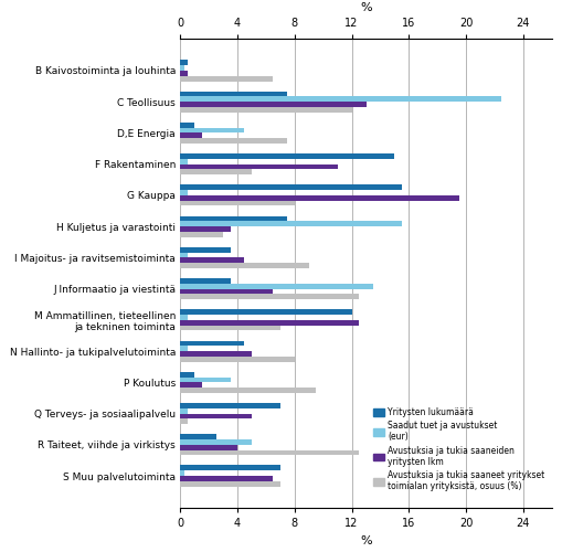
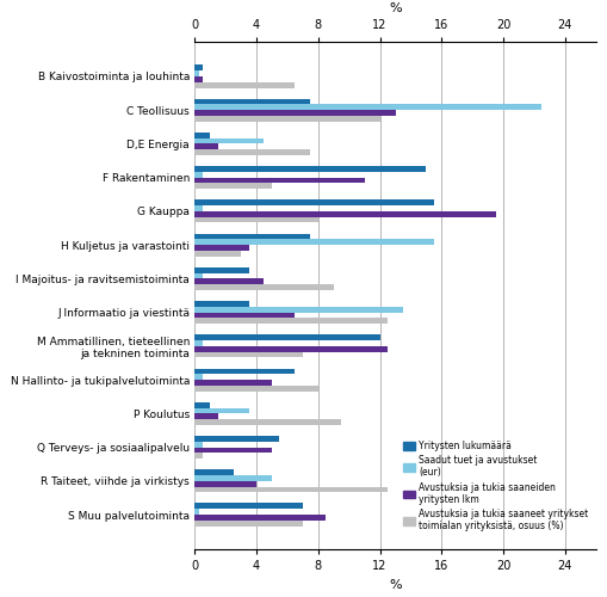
Yritysten lukumäärä/N Hallinto- ja tukipalvelutoiminta: 4.5 -> 6.5
Yritysten lukumäärä/Q Terveys- ja sosiaalipalvelu: 7.0 -> 5.5
Avustuksia ja tukia saaneiden yritysten lkm/S Muu palvelutoiminta: 6.5 -> 8.5
